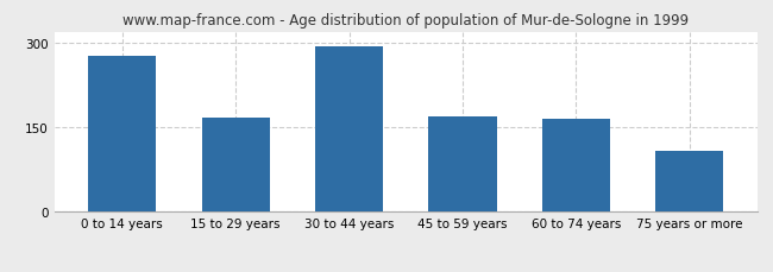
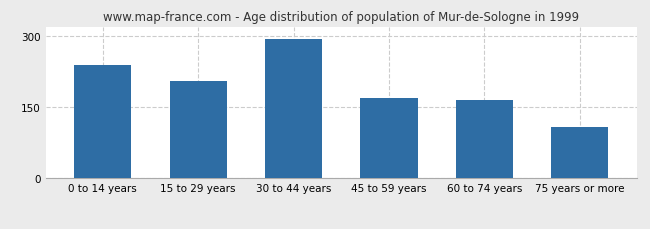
0 to 14 years: 278 -> 240
15 to 29 years: 168 -> 205
